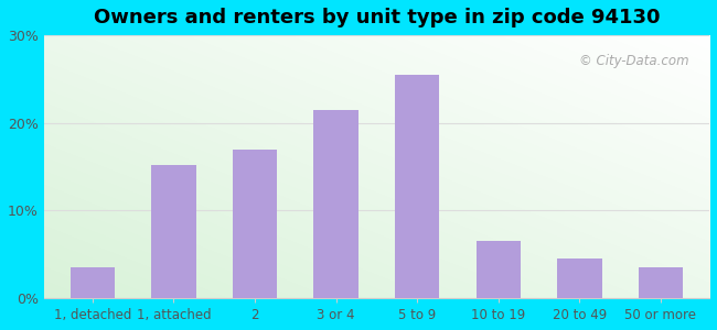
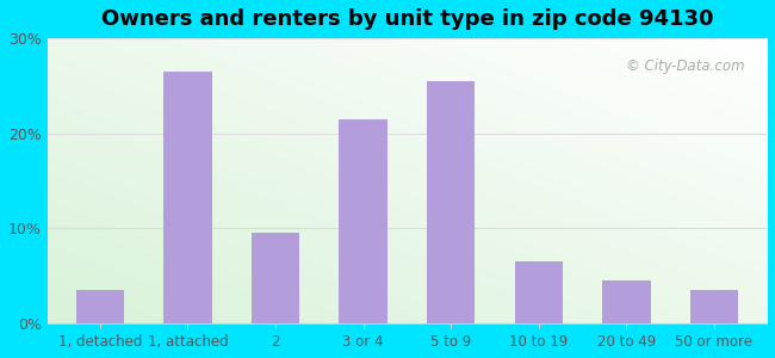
1, attached: 15.2% -> 26.5%
2: 17.0% -> 9.5%
